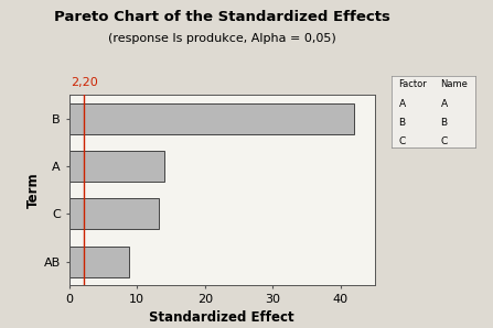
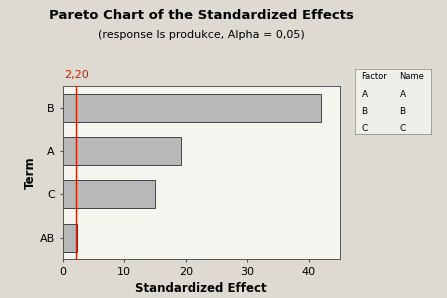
A: 14.0 -> 19.2
C: 13.2 -> 15.0
AB: 8.8 -> 2.4
